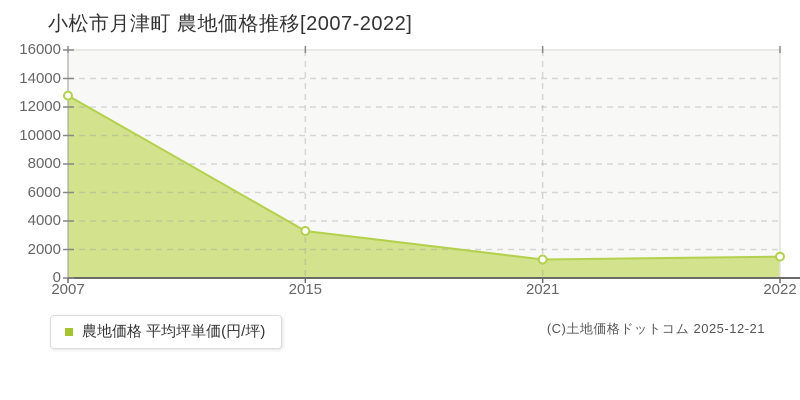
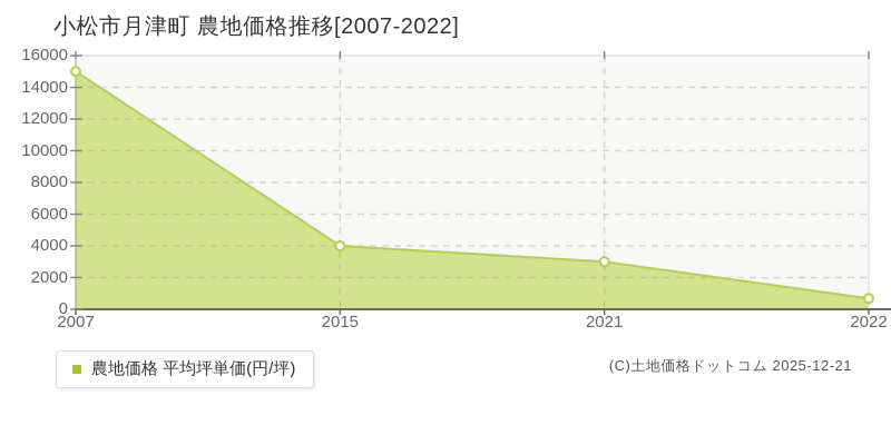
2007: 12800 -> 15000
2015: 3300 -> 4000
2021: 1300 -> 3000
2022: 1500 -> 700
